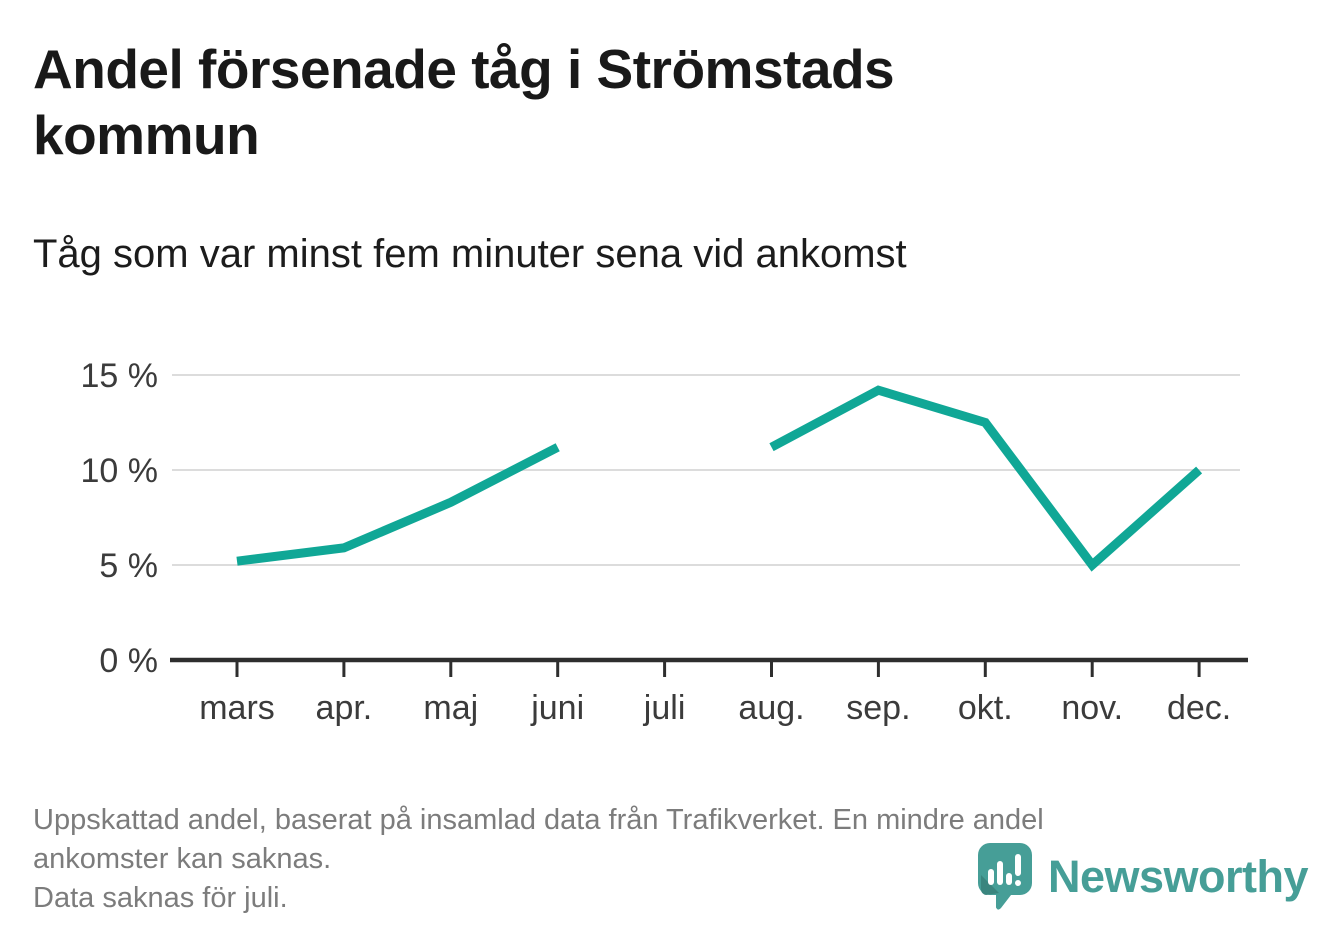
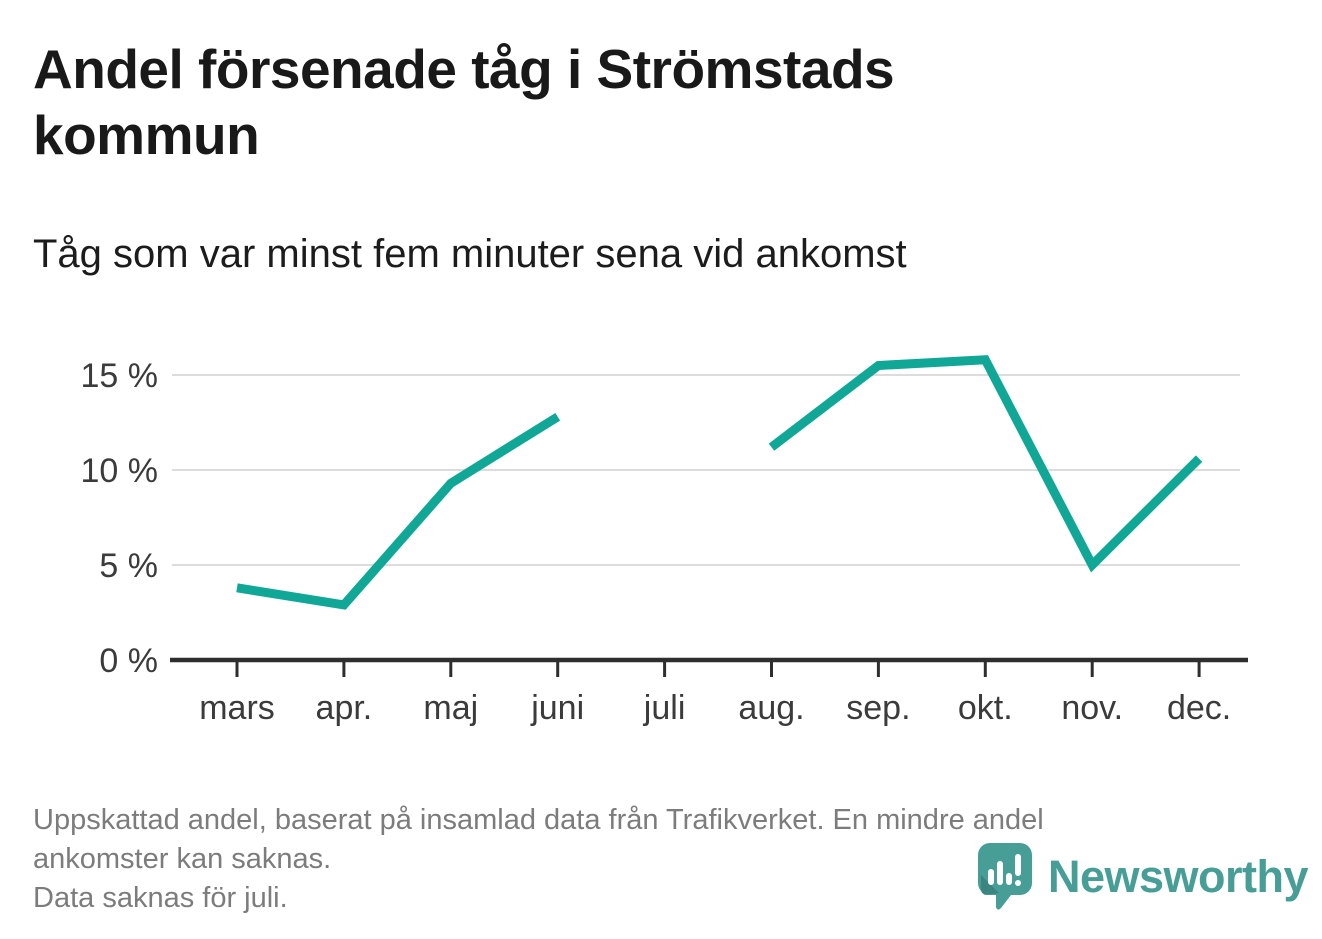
mars: 5.2% -> 3.8%
apr.: 5.9% -> 2.9%
maj: 8.3% -> 9.3%
juni: 11.2% -> 12.8%
sep.: 14.2% -> 15.5%
okt.: 12.5% -> 15.8%
dec.: 10.0% -> 10.6%
